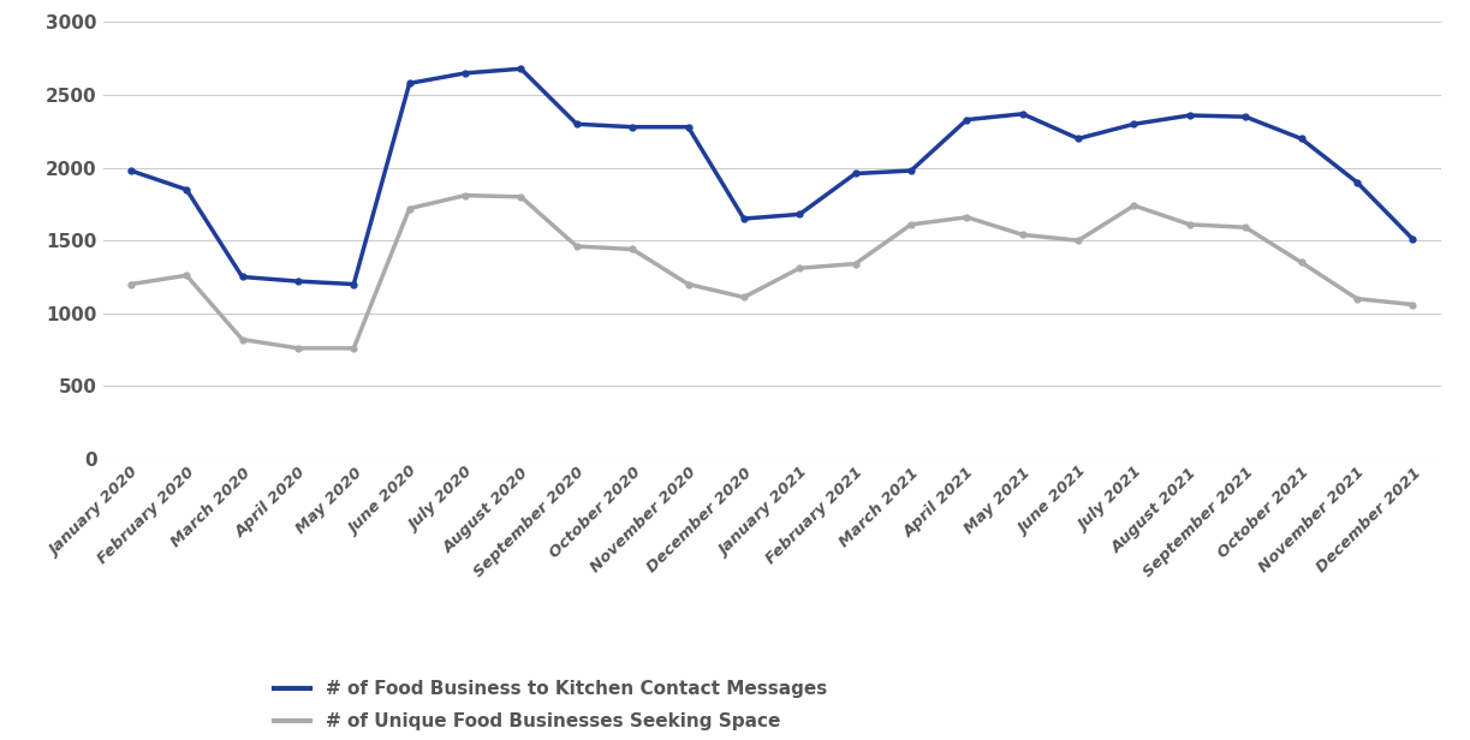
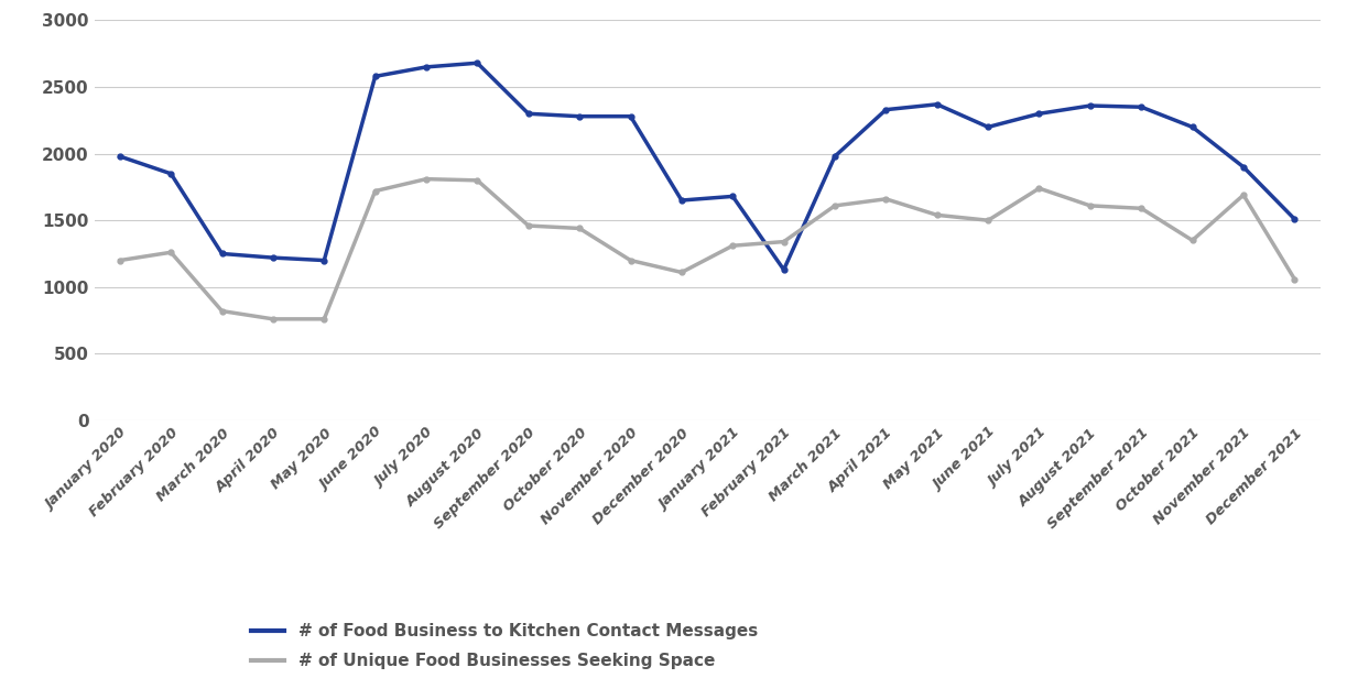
# of Food Business to Kitchen Contact Messages/February 2021: 1960 -> 1130
# of Unique Food Businesses Seeking Space/November 2021: 1100 -> 1690
